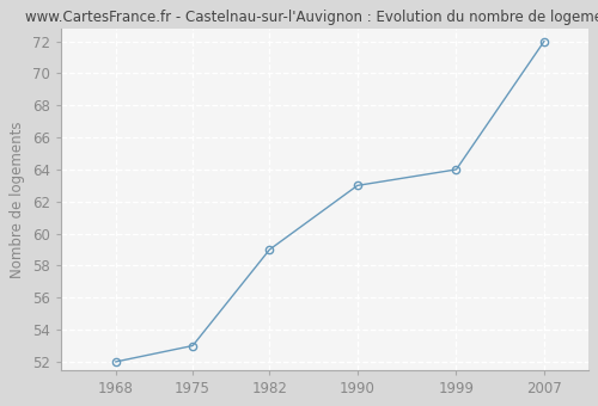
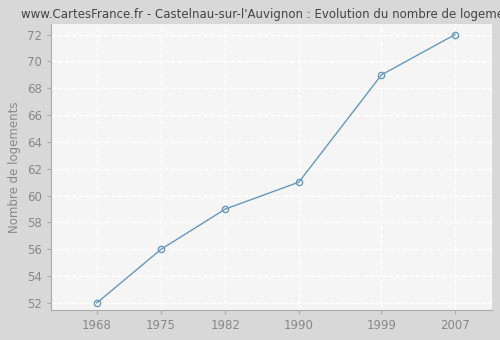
1975: 53 -> 56
1990: 63 -> 61
1999: 64 -> 69
